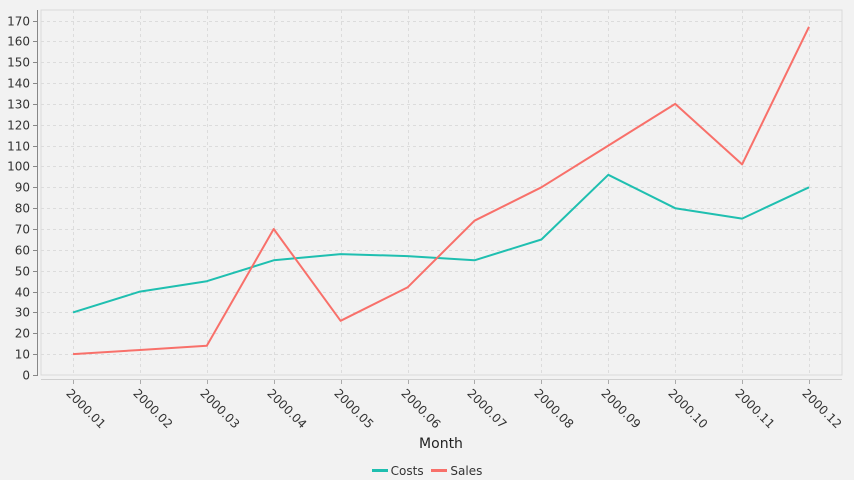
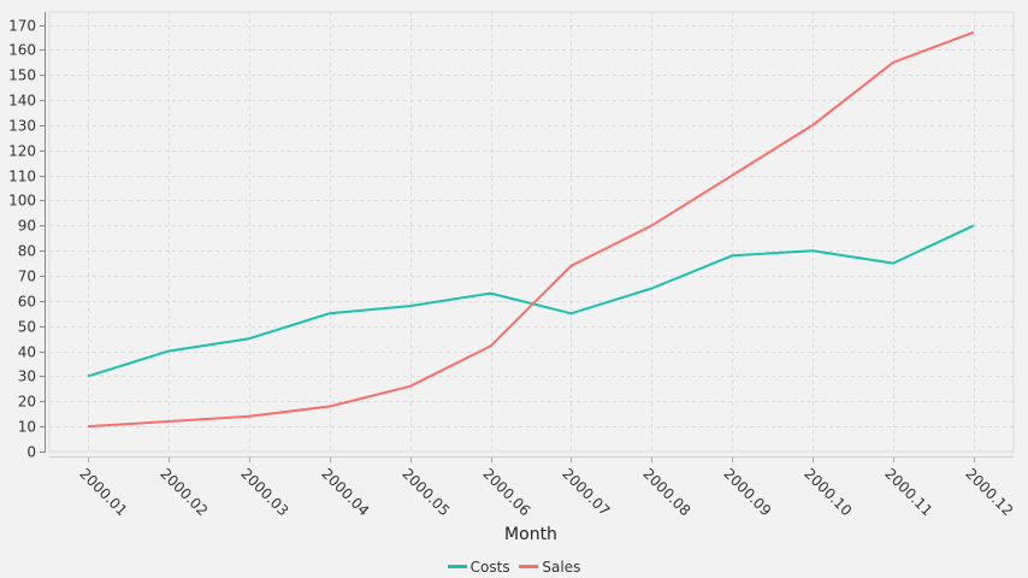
Sales/2000.04: 70 -> 18
Costs/2000.06: 57 -> 63
Costs/2000.09: 96 -> 78
Sales/2000.11: 101 -> 155
